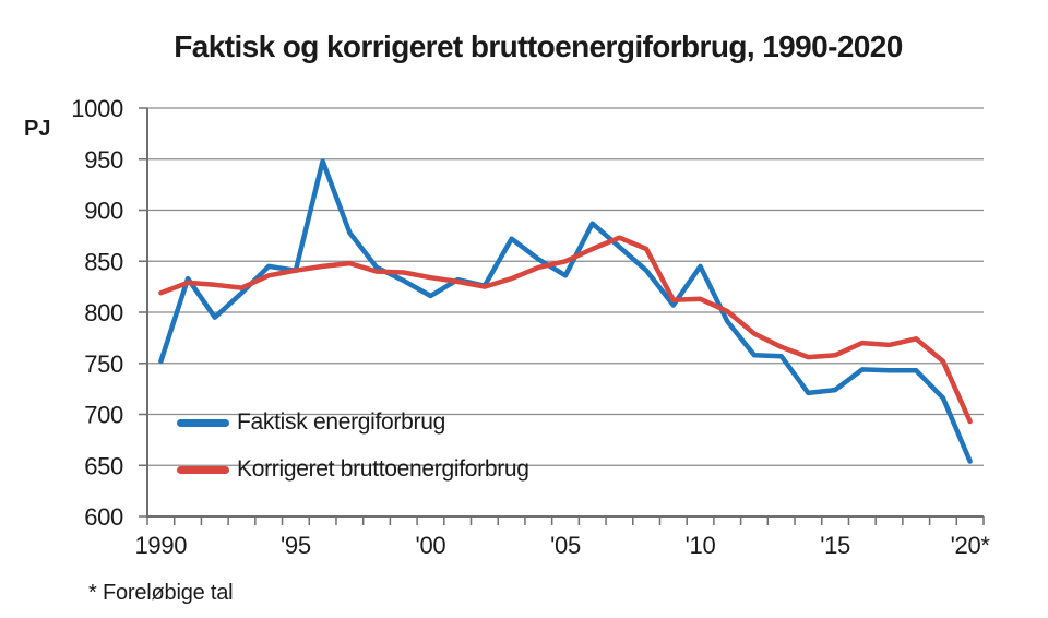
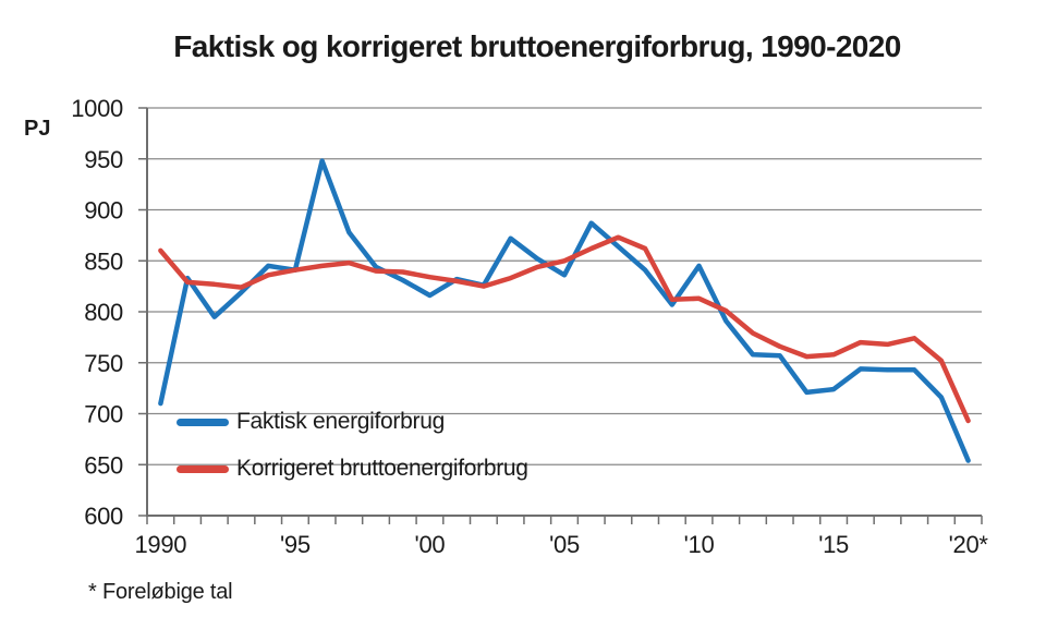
Faktisk energiforbrug/1990: 750 -> 710
Korrigeret bruttoenergiforbrug/1990: 820 -> 860
